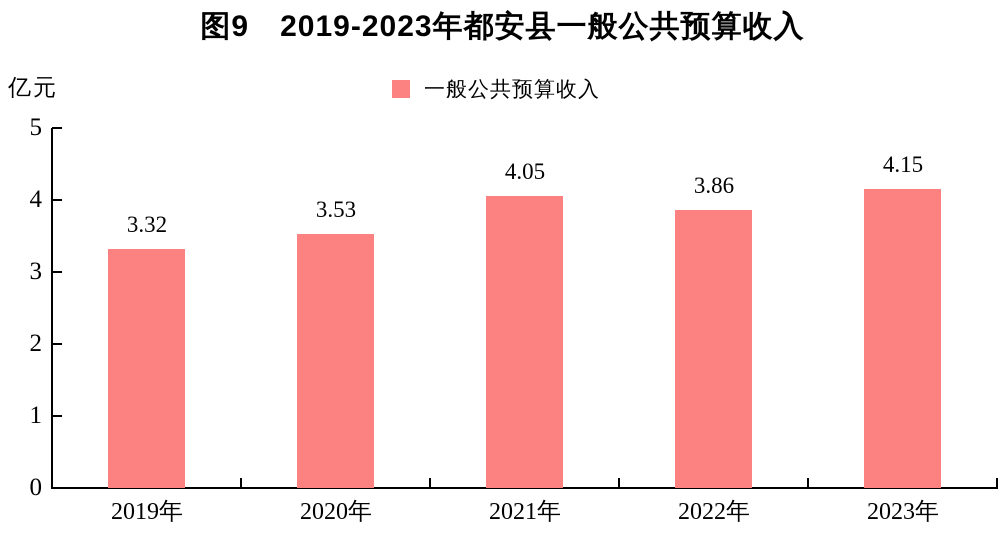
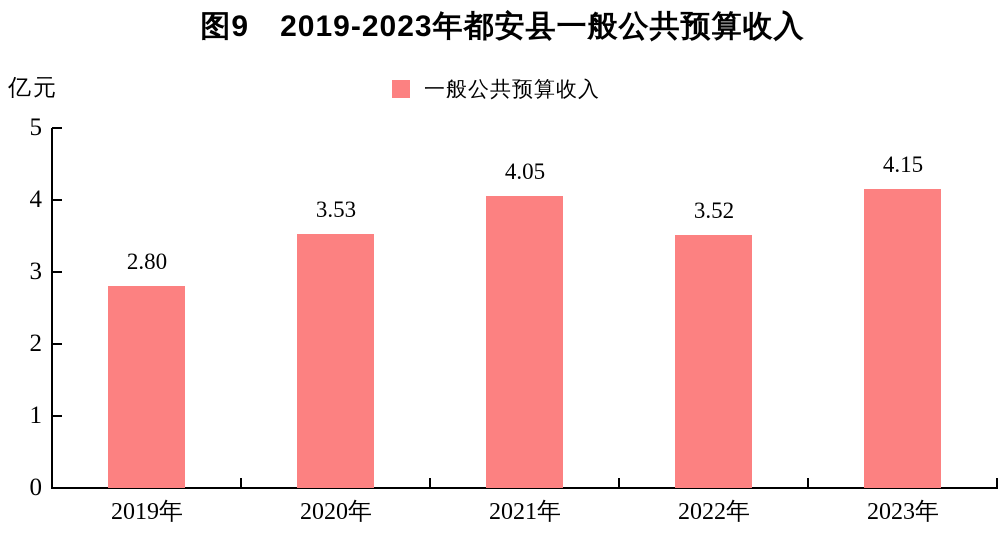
2019年: 3.32 -> 2.80
2022年: 3.86 -> 3.52
